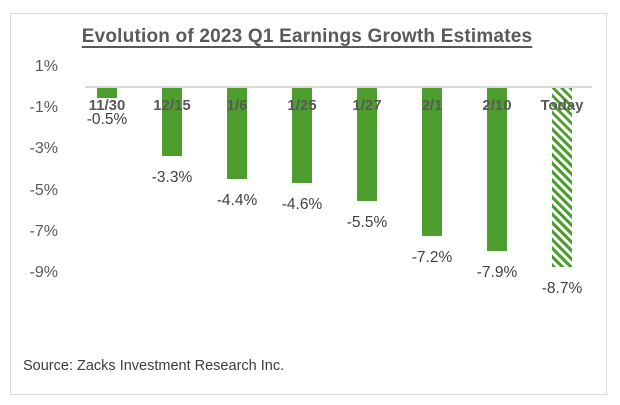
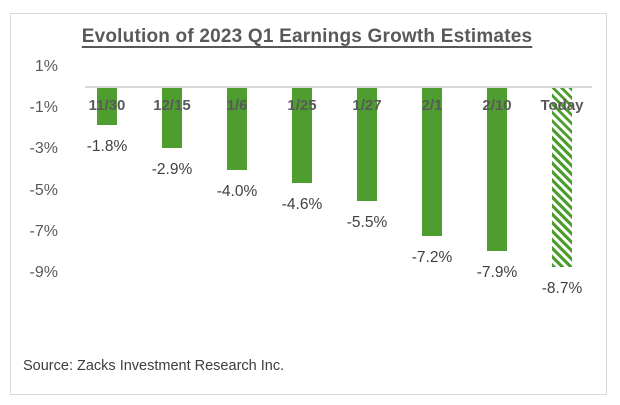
11/30: -0.5% -> -1.8%
12/15: -3.3% -> -2.9%
1/6: -4.4% -> -4.0%
